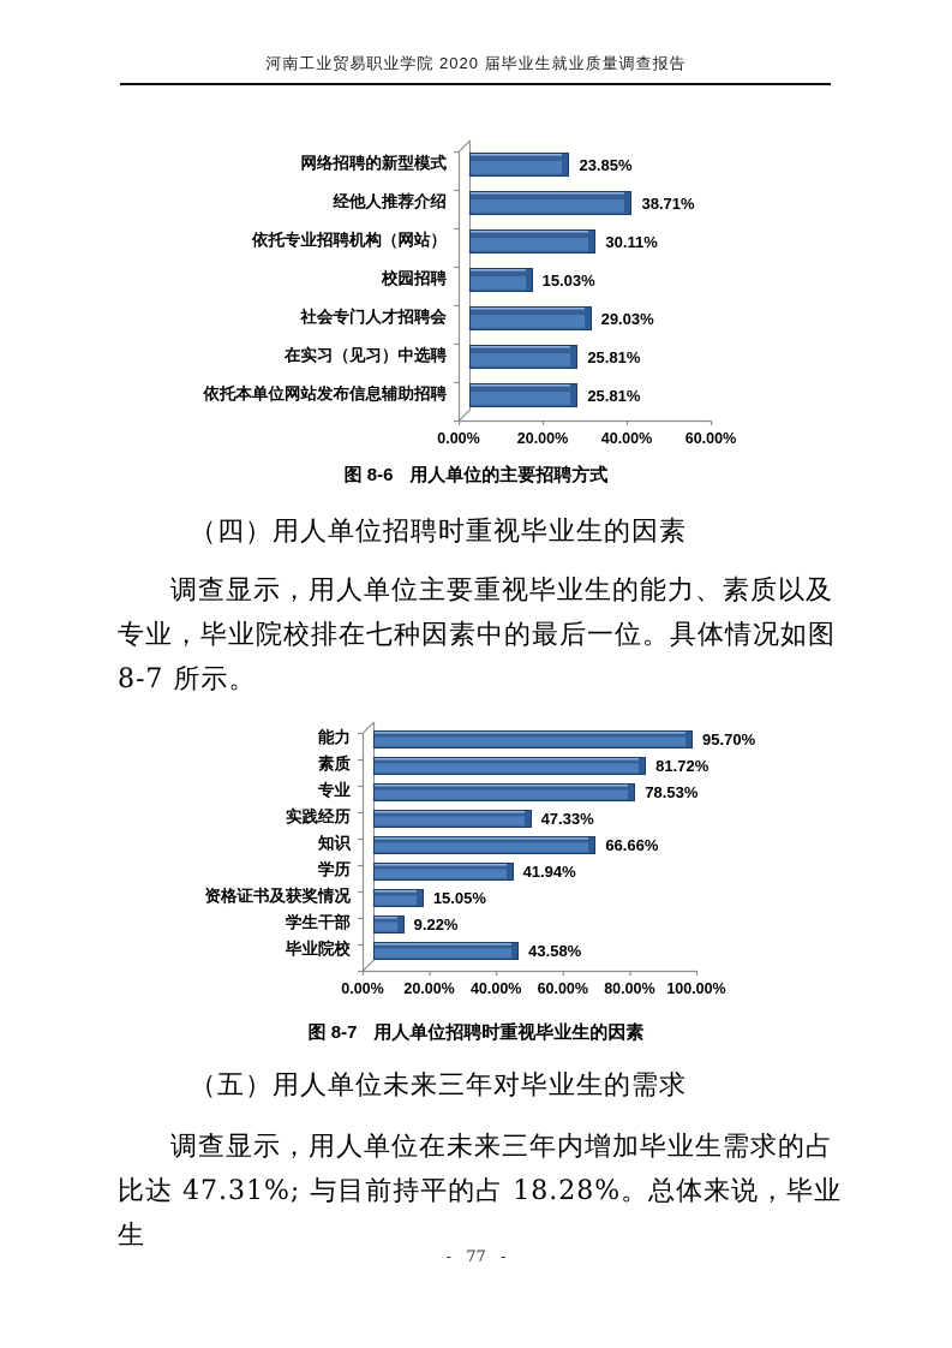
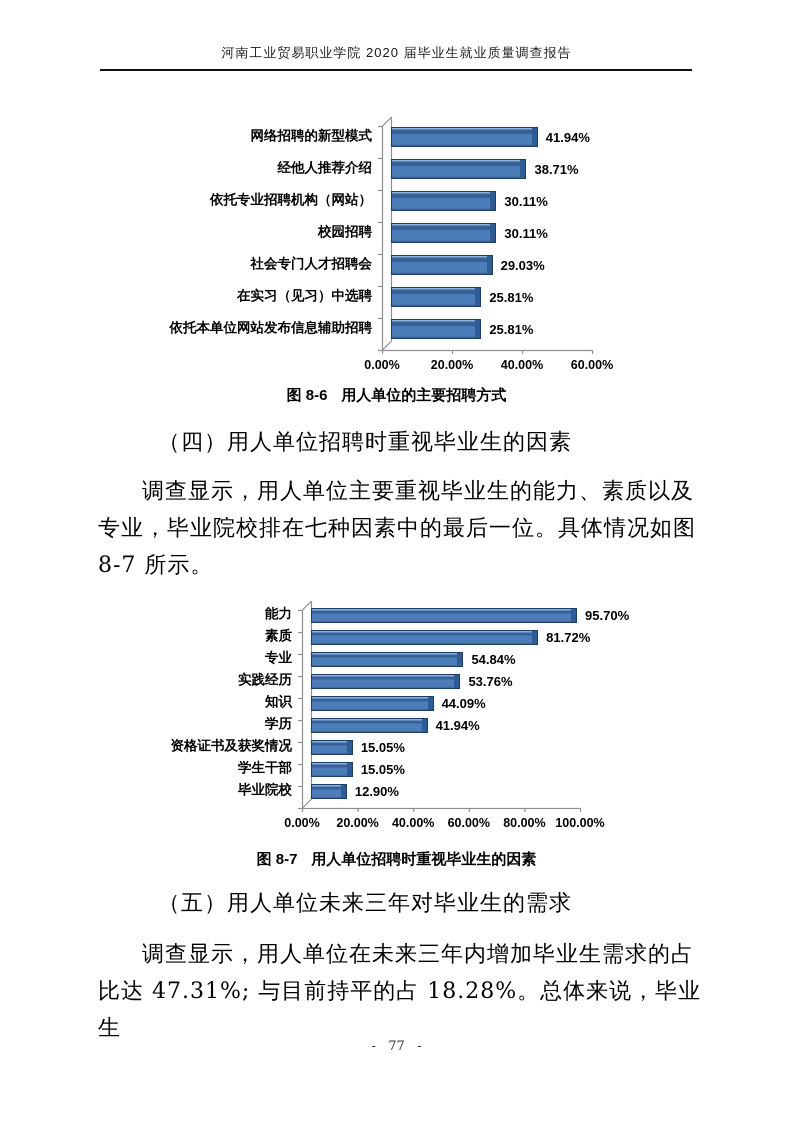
用人单位的主要招聘方式/网络招聘的新型模式: 23.85% -> 41.94%
用人单位的主要招聘方式/校园招聘: 15.03% -> 30.11%
用人单位招聘时重视毕业生的因素/专业: 78.53% -> 54.84%
用人单位招聘时重视毕业生的因素/实践经历: 47.33% -> 53.76%
用人单位招聘时重视毕业生的因素/知识: 66.66% -> 44.09%
用人单位招聘时重视毕业生的因素/学生干部: 9.22% -> 15.05%
用人单位招聘时重视毕业生的因素/毕业院校: 43.58% -> 12.90%
